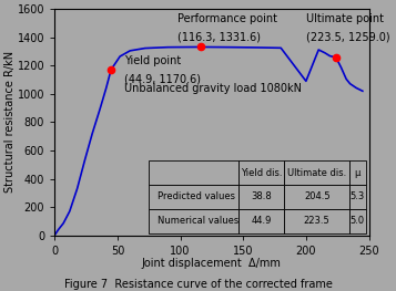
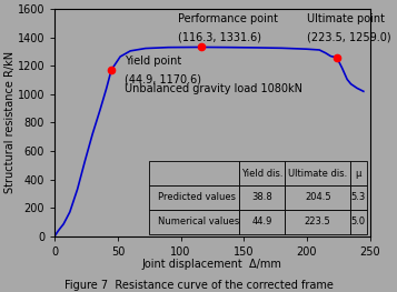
200: 1090 -> 1320
